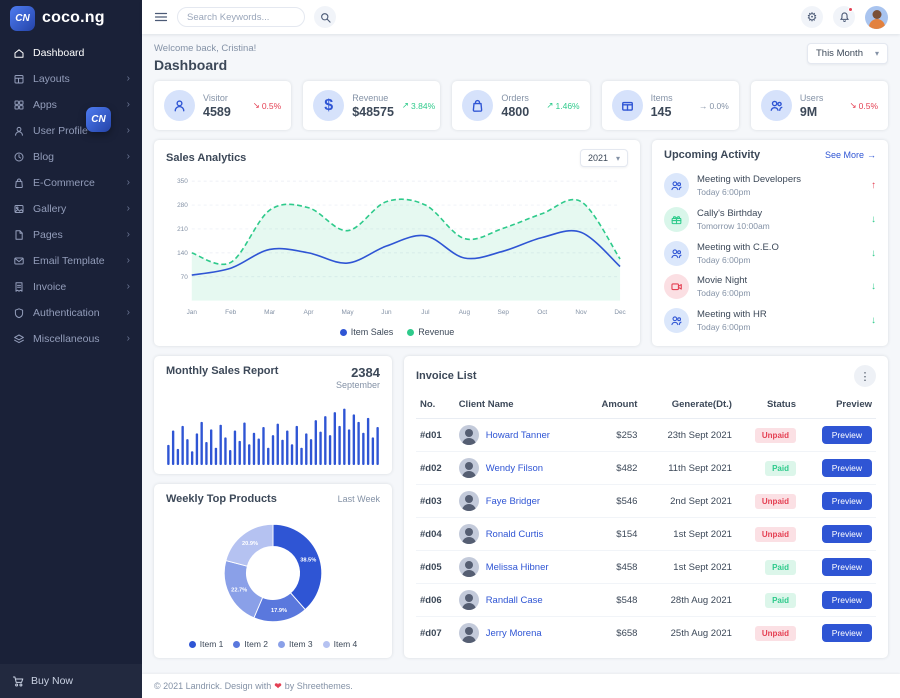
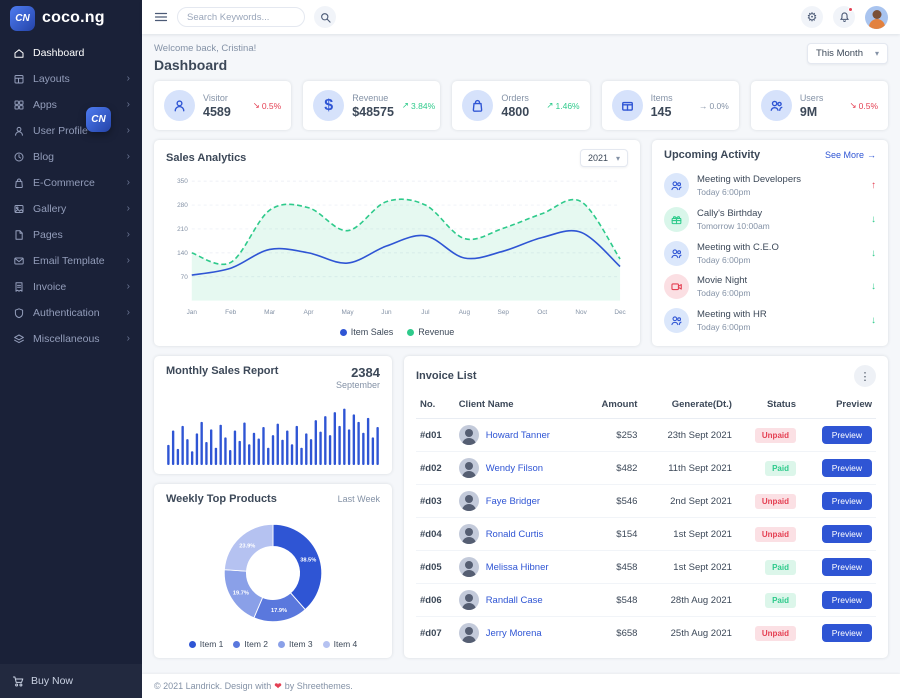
Weekly Top Products/Item 3: 22.7% -> 19.7%
Weekly Top Products/Item 4: 20.9% -> 23.9%
